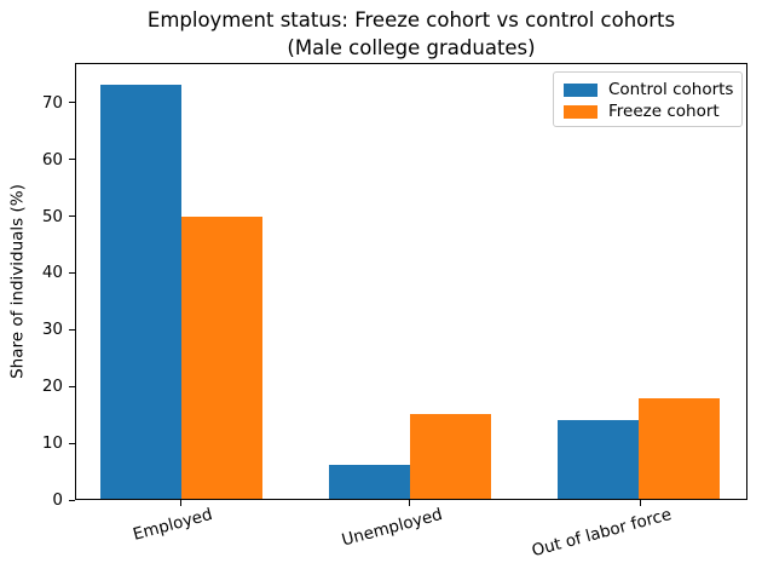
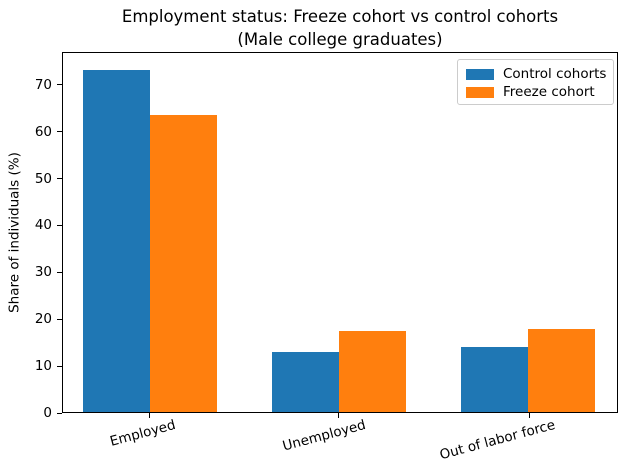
Freeze cohort/Employed: 50 -> 64
Control cohorts/Unemployed: 6 -> 13
Freeze cohort/Unemployed: 15 -> 17
